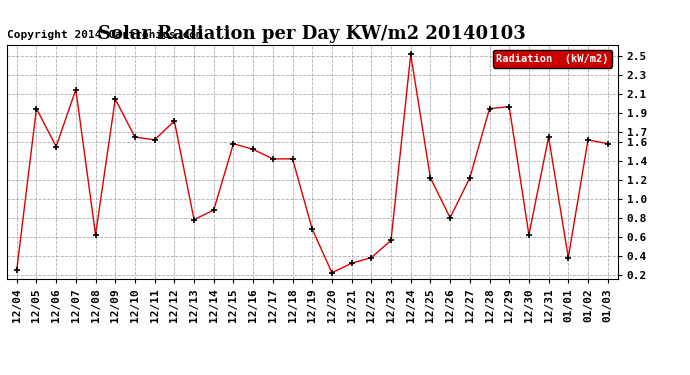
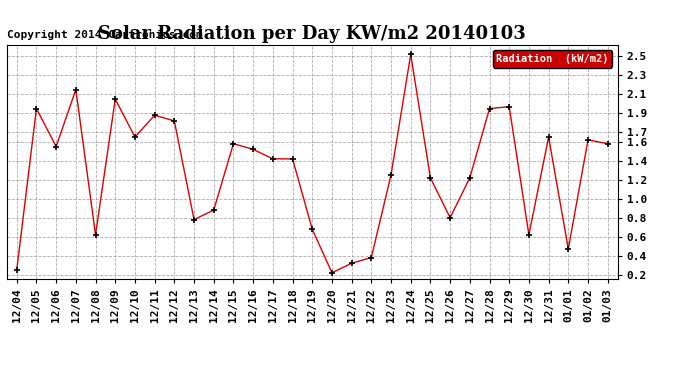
12/11: 1.62 -> 1.88
12/23: 0.56 -> 1.25
01/01: 0.38 -> 0.47
